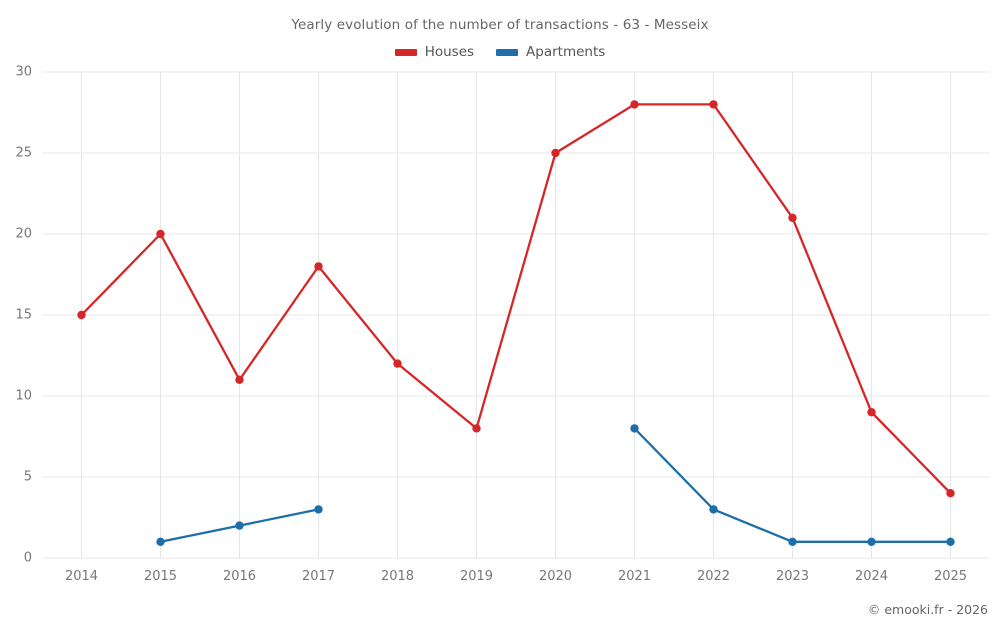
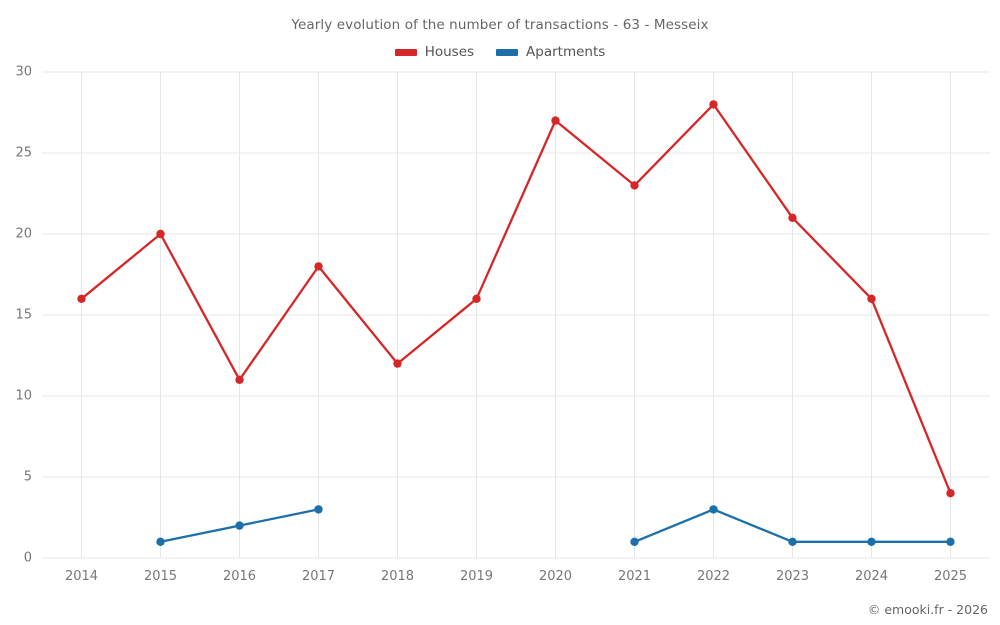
Houses/2014: 15 -> 16
Houses/2019: 8 -> 16
Houses/2020: 25 -> 27
Houses/2021: 28 -> 23
Apartments/2021: 8 -> 1
Houses/2024: 9 -> 16
